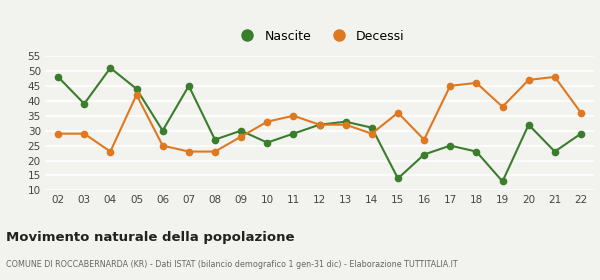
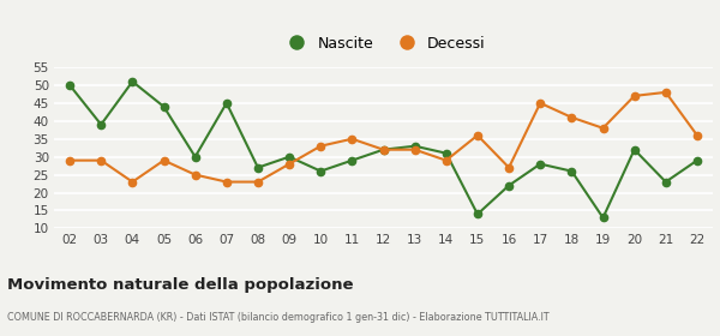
Nascite/02: 48 -> 50
Decessi/05: 42 -> 29
Nascite/17: 25 -> 28
Nascite/18: 23 -> 26
Decessi/18: 46 -> 41
